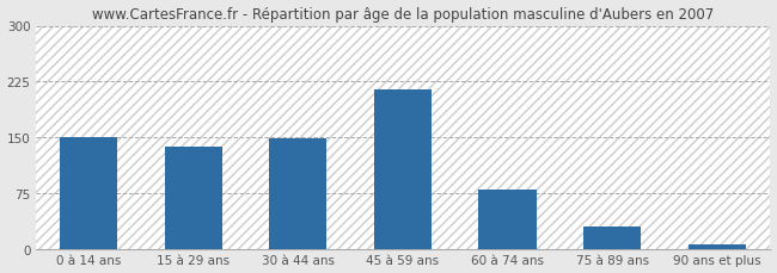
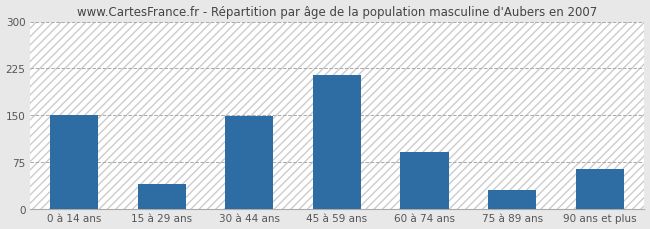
15 à 29 ans: 138 -> 40
60 à 74 ans: 80 -> 90
90 ans et plus: 5 -> 64
